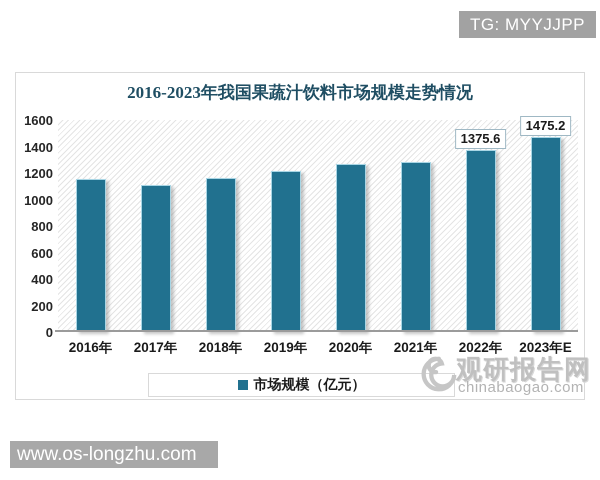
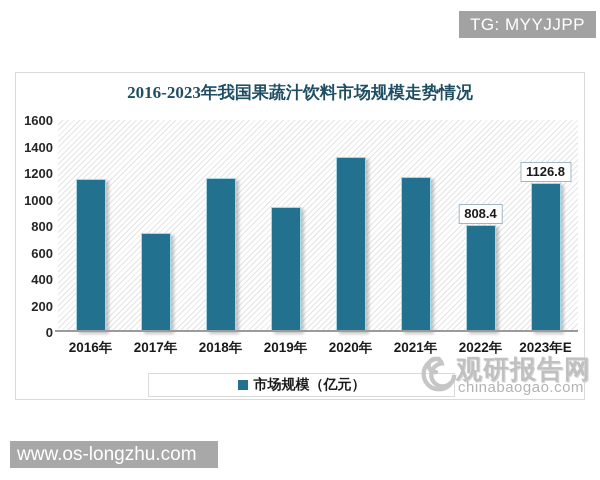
2017年: 1110 -> 750
2019年: 1220 -> 940
2020年: 1260 -> 1320
2021年: 1280 -> 1170
2022年: 1375.6 -> 808.4
2023年E: 1475.2 -> 1126.8
